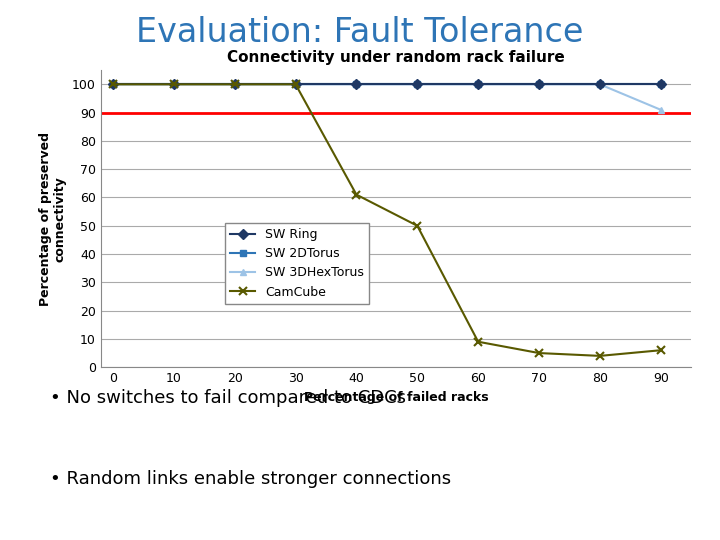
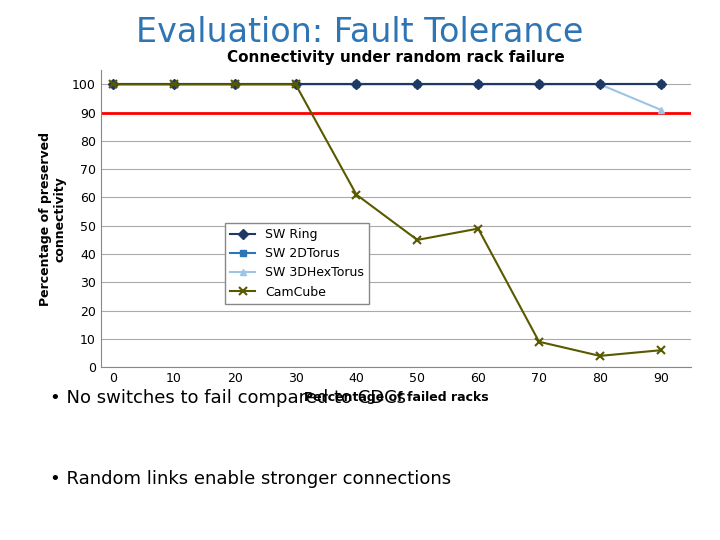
CamCube/50: 50 -> 45
CamCube/60: 9 -> 49
CamCube/70: 5 -> 9
